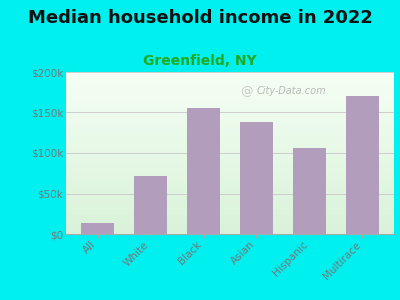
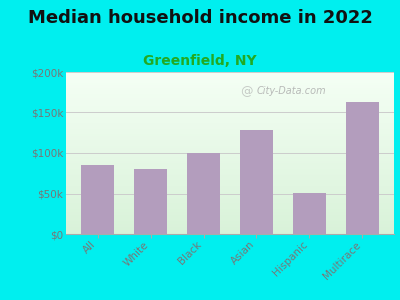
All: $14k -> $85k
White: $72k -> $80k
Black: $156k -> $100k
Asian: $138k -> $128k
Hispanic: $106k -> $51k
Multirace: $170k -> $163k
